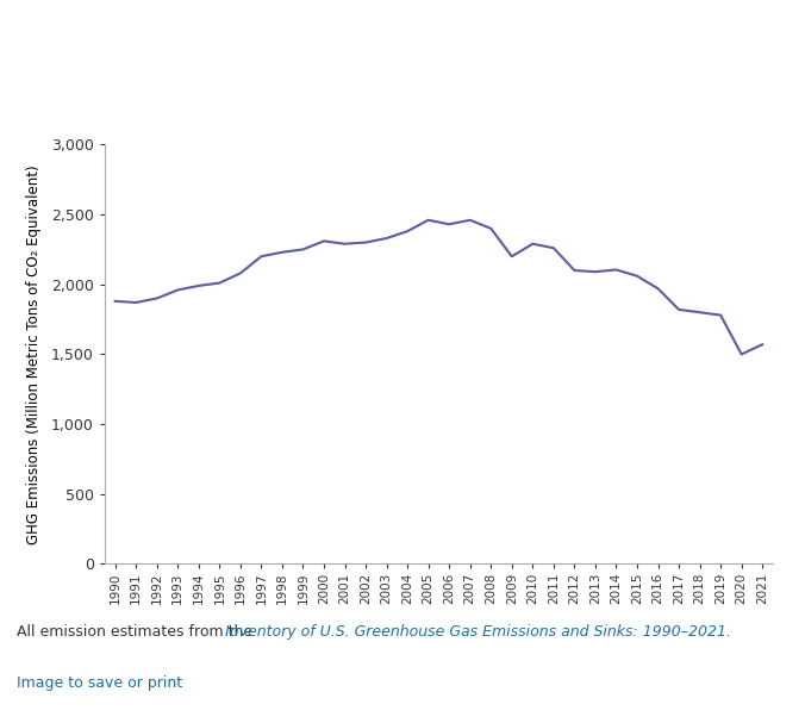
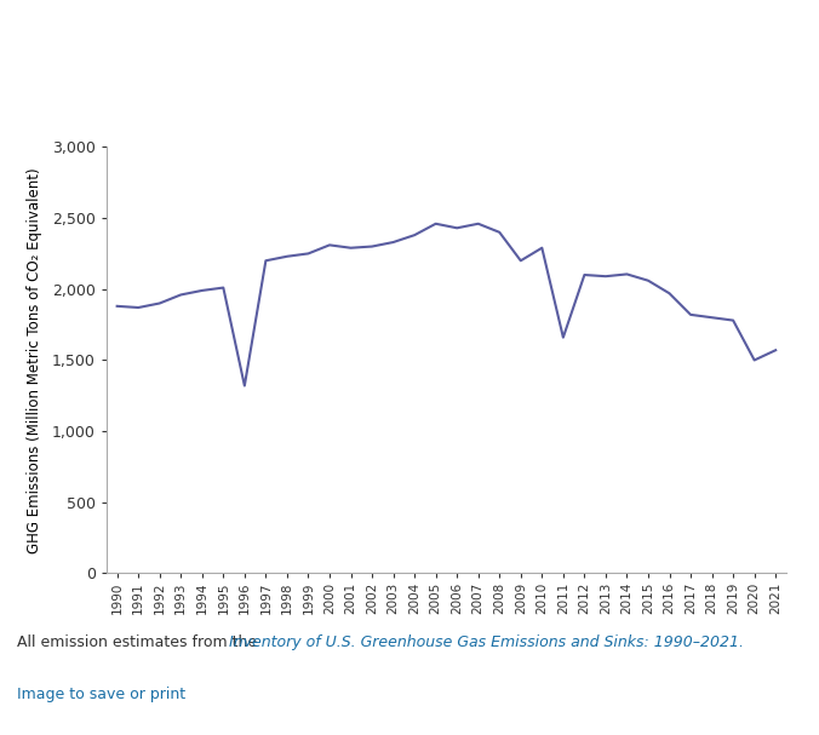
1996: 2,080 -> 1,320
2011: 2,260 -> 1,660
